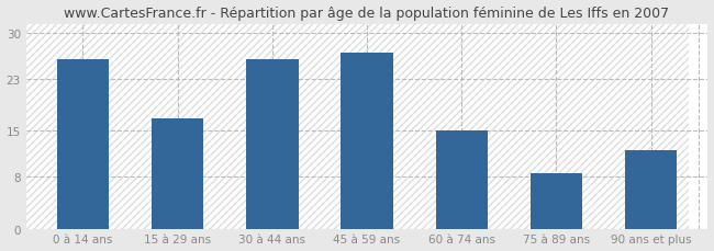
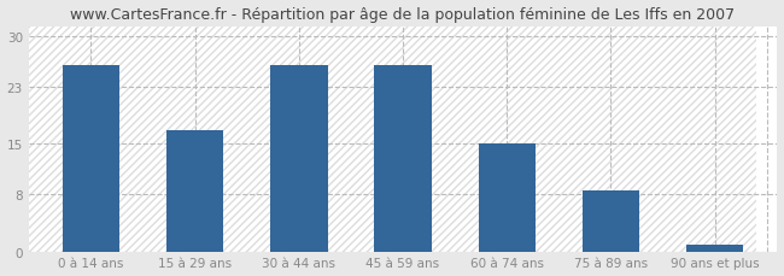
45 à 59 ans: 27.0 -> 26.0
90 ans et plus: 12.0 -> 1.0
